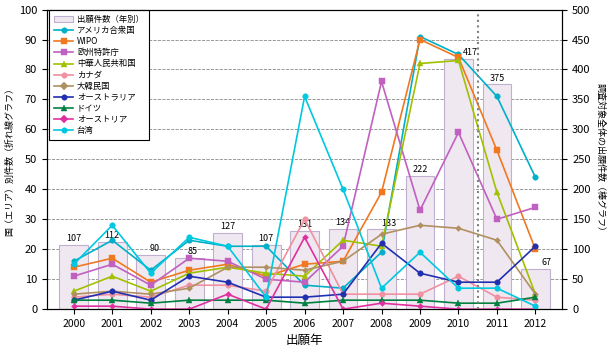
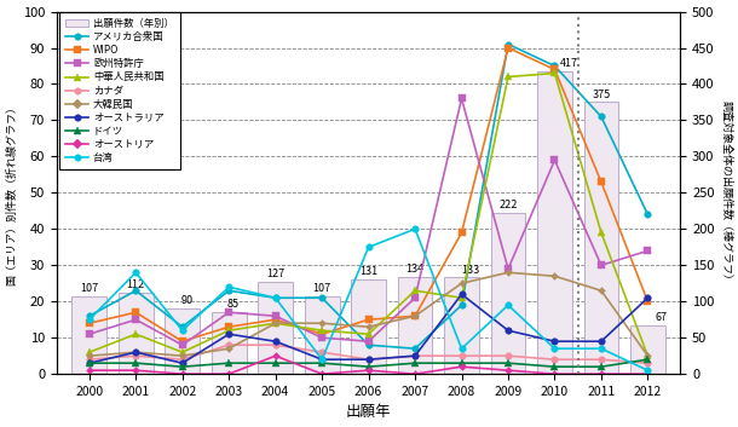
カナダ/2006: 30 -> 4
オーストリア/2006: 24 -> 1
台湾/2006: 71 -> 35
欧州特許庁/2009: 33 -> 29
カナダ/2010: 11 -> 4
